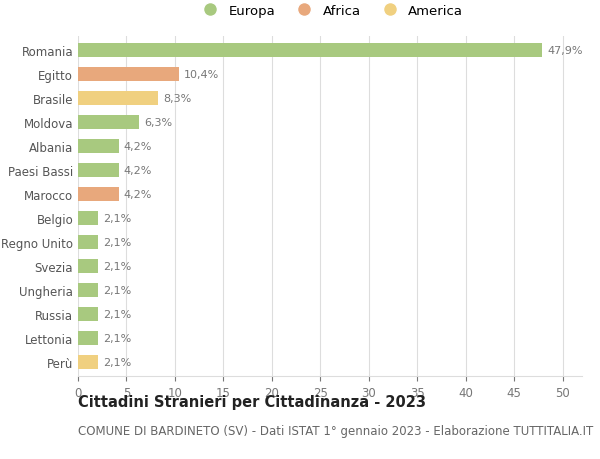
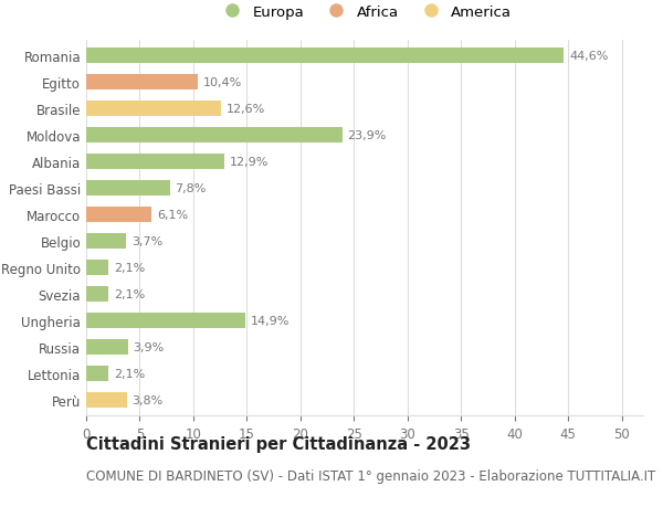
Romania: 47,9% -> 44,6%
Brasile: 8,3% -> 12,6%
Moldova: 6,3% -> 23,9%
Albania: 4,2% -> 12,9%
Paesi Bassi: 4,2% -> 7,8%
Marocco: 4,2% -> 6,1%
Belgio: 2,1% -> 3,7%
Ungheria: 2,1% -> 14,9%
Russia: 2,1% -> 3,9%
Perù: 2,1% -> 3,8%
